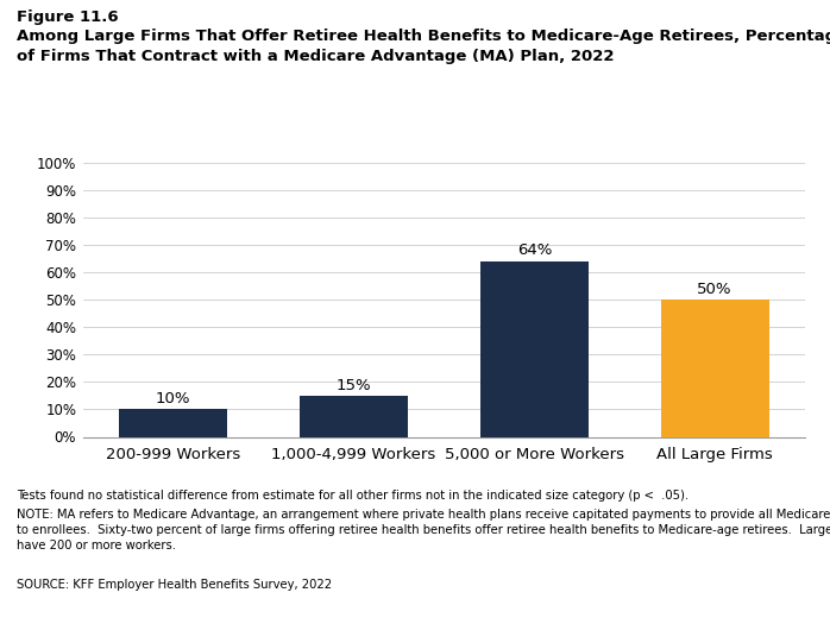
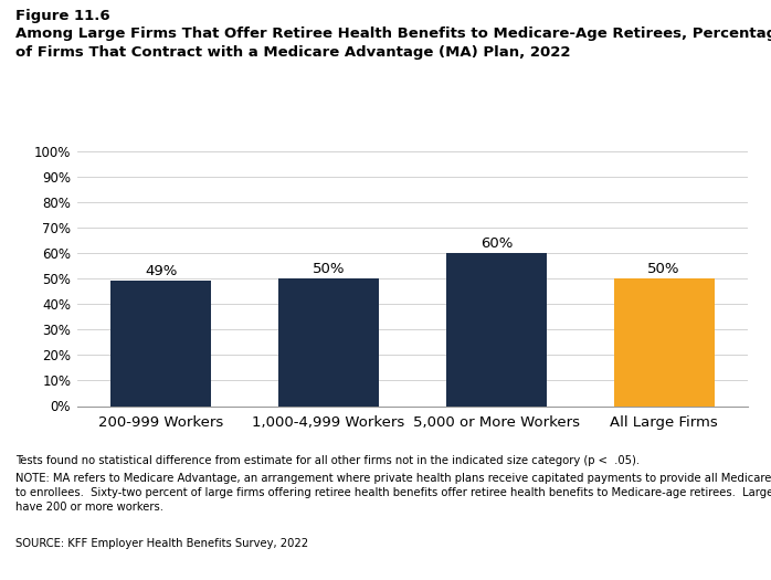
200-999 Workers: 10% -> 49%
1,000-4,999 Workers: 15% -> 50%
5,000 or More Workers: 64% -> 60%
